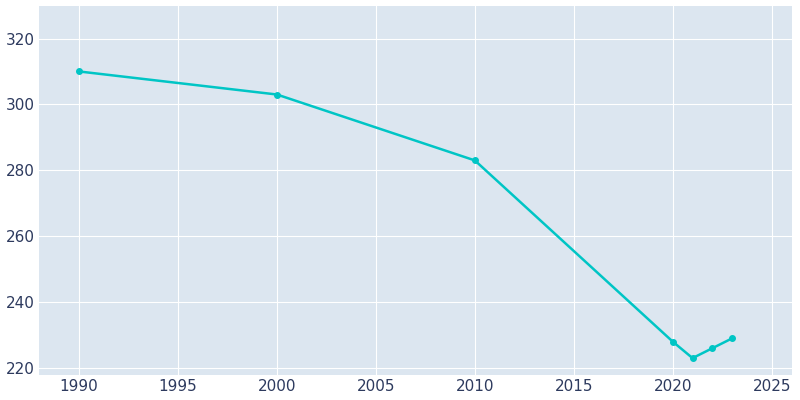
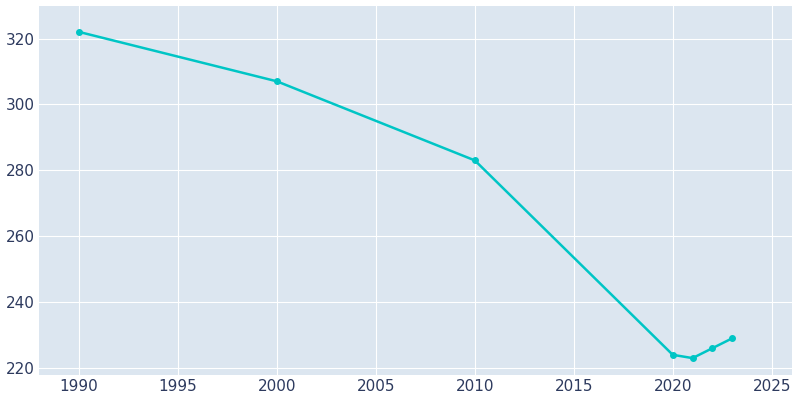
1990: 310 -> 322
2000: 303 -> 307
2020: 228 -> 224
